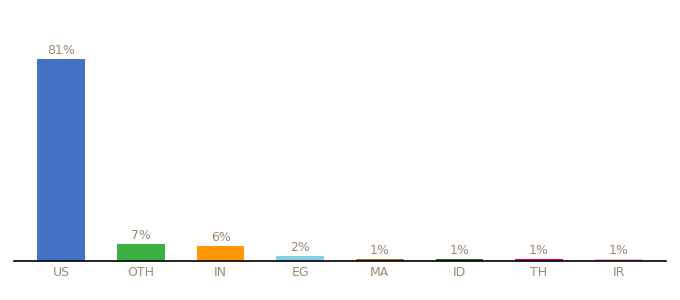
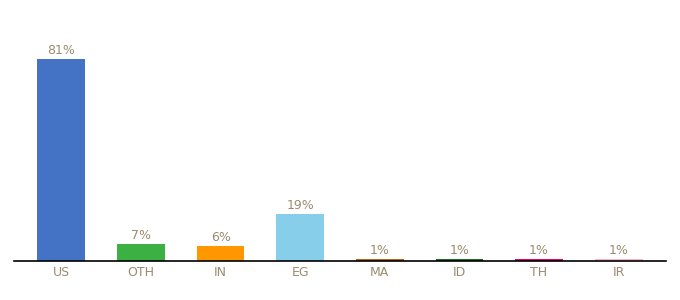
EG: 2% -> 19%
